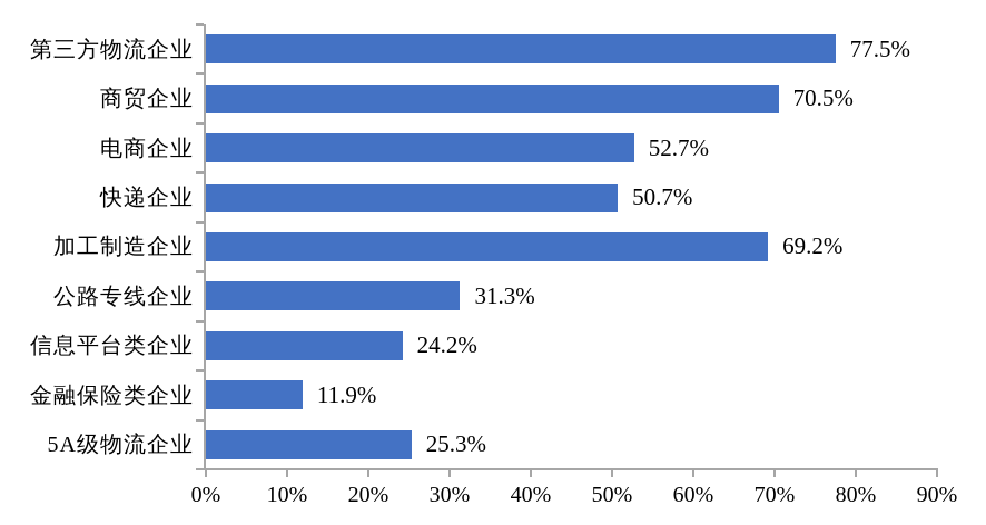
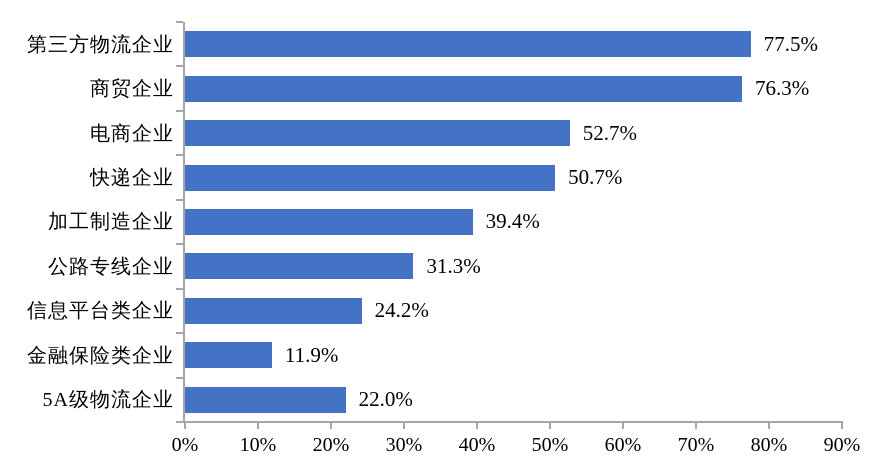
商贸企业: 70.5% -> 76.3%
加工制造企业: 69.2% -> 39.4%
5A级物流企业: 25.3% -> 22.0%
